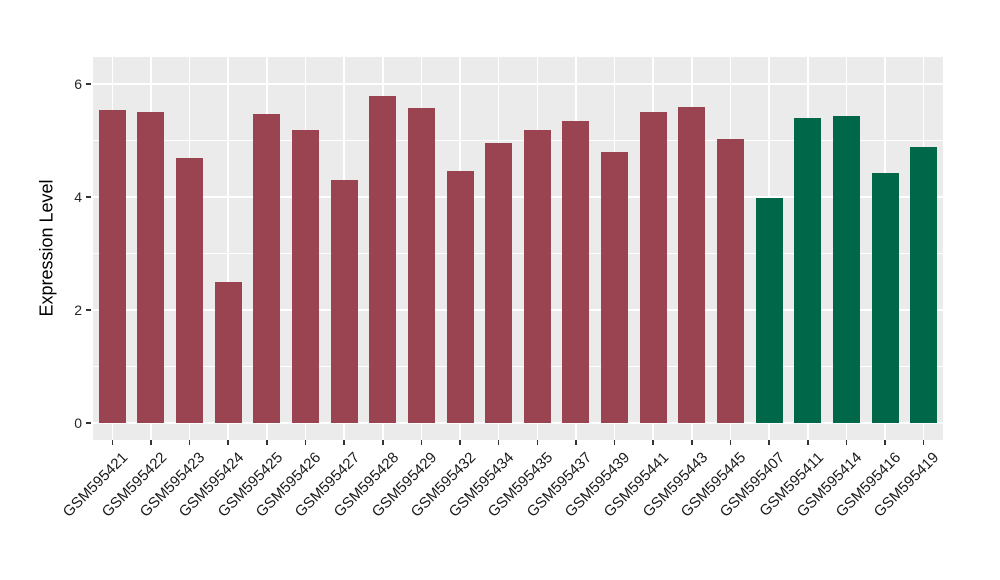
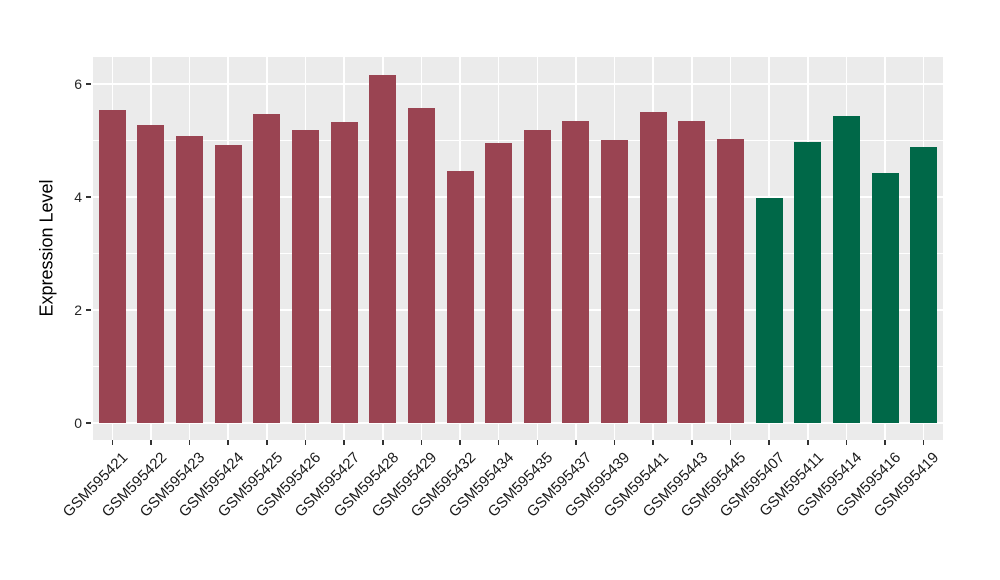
GSM595422: 5.5 -> 5.3
GSM595423: 4.7 -> 5.1
GSM595424: 2.5 -> 4.9
GSM595427: 4.3 -> 5.3
GSM595428: 5.8 -> 6.2
GSM595439: 4.8 -> 5.0
GSM595443: 5.6 -> 5.3
GSM595411: 5.4 -> 5.0
